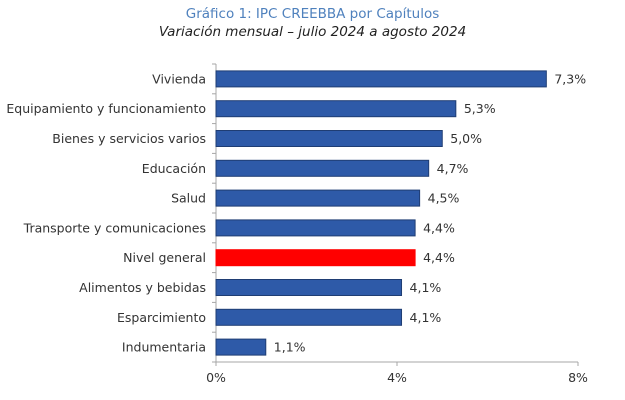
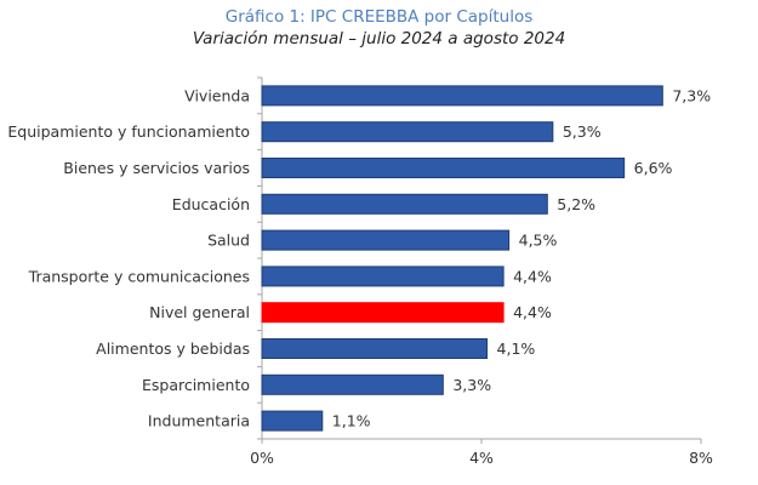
Bienes y servicios varios: 5,0% -> 6,6%
Educación: 4,7% -> 5,2%
Esparcimiento: 4,1% -> 3,3%
